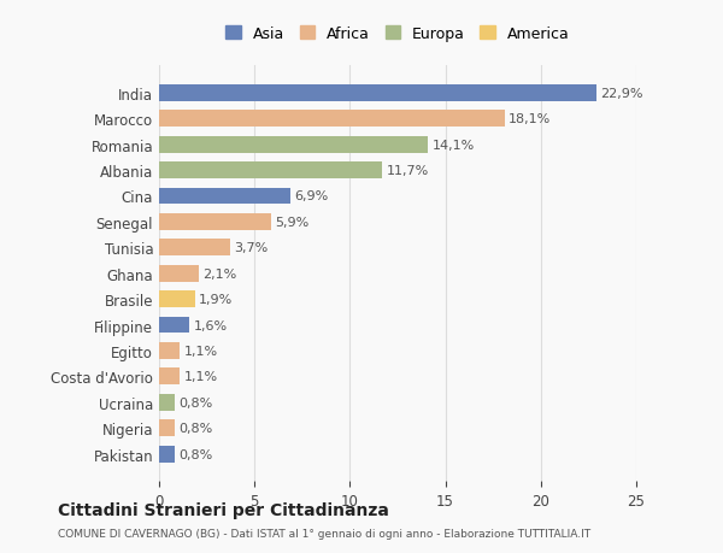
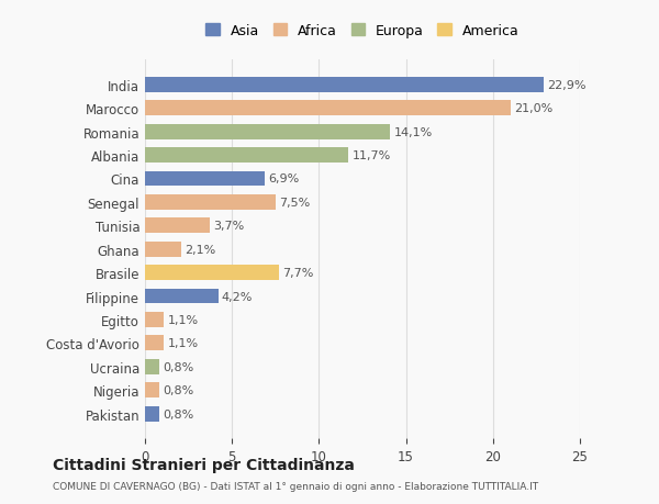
Marocco: 18,1% -> 21,0%
Senegal: 5,9% -> 7,5%
Brasile: 1,9% -> 7,7%
Filippine: 1,6% -> 4,2%
